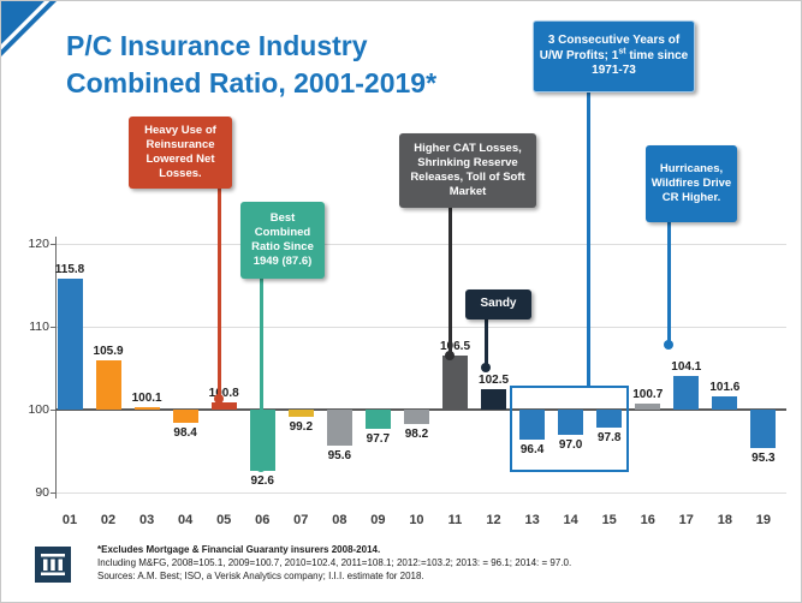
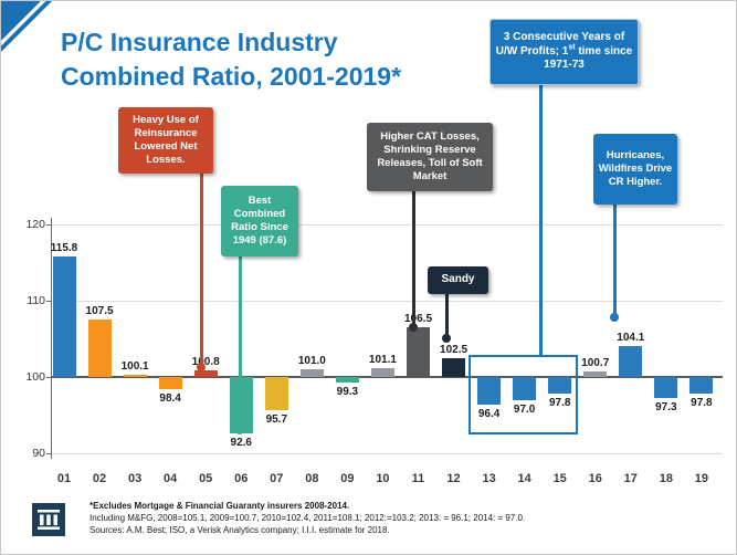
02: 105.9 -> 107.5
07: 99.2 -> 95.7
08: 95.6 -> 101.0
09: 97.7 -> 99.3
10: 98.2 -> 101.1
18: 101.6 -> 97.3
19: 95.3 -> 97.8
